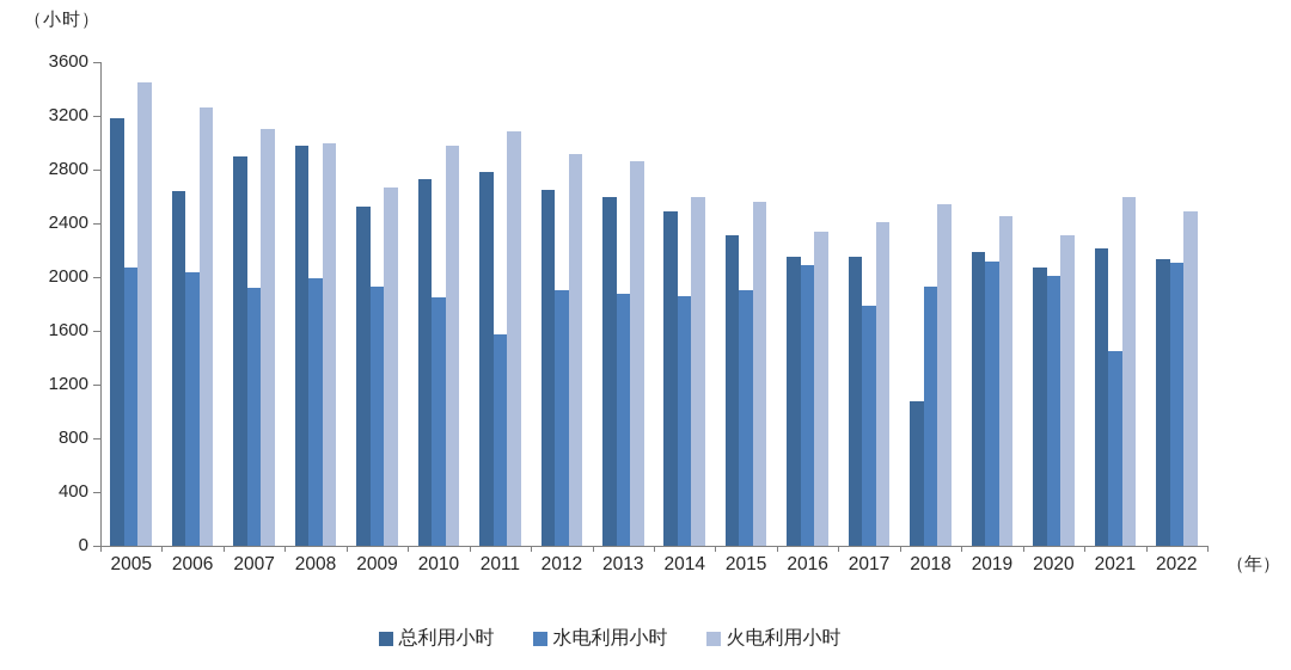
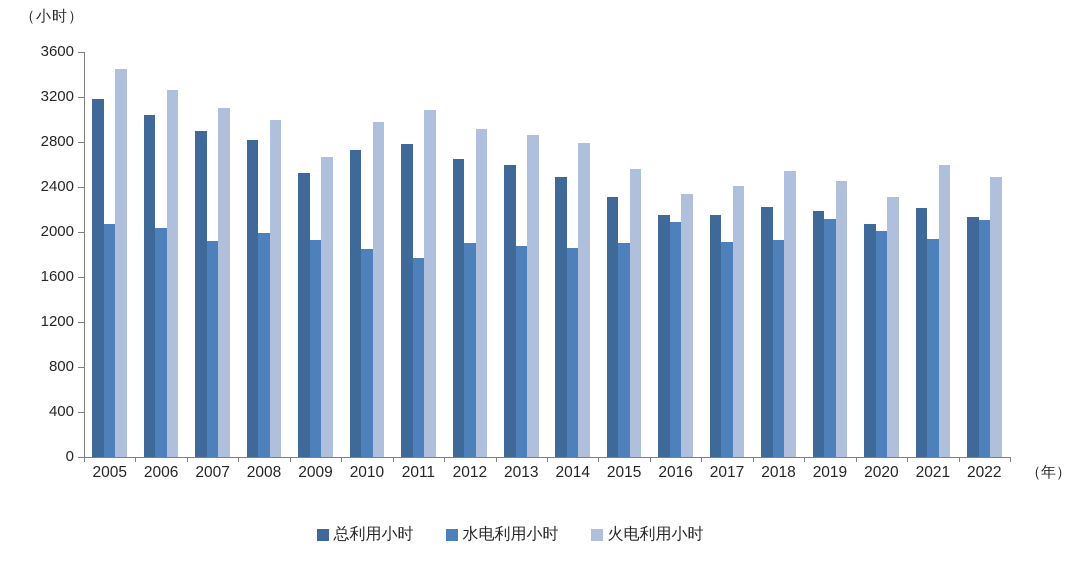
总利用小时/2006: 2640 -> 3040
总利用小时/2008: 2980 -> 2820
水电利用小时/2011: 1570 -> 1760
火电利用小时/2014: 2600 -> 2800
水电利用小时/2017: 1790 -> 1920
总利用小时/2018: 1080 -> 2220
水电利用小时/2021: 1450 -> 1940
